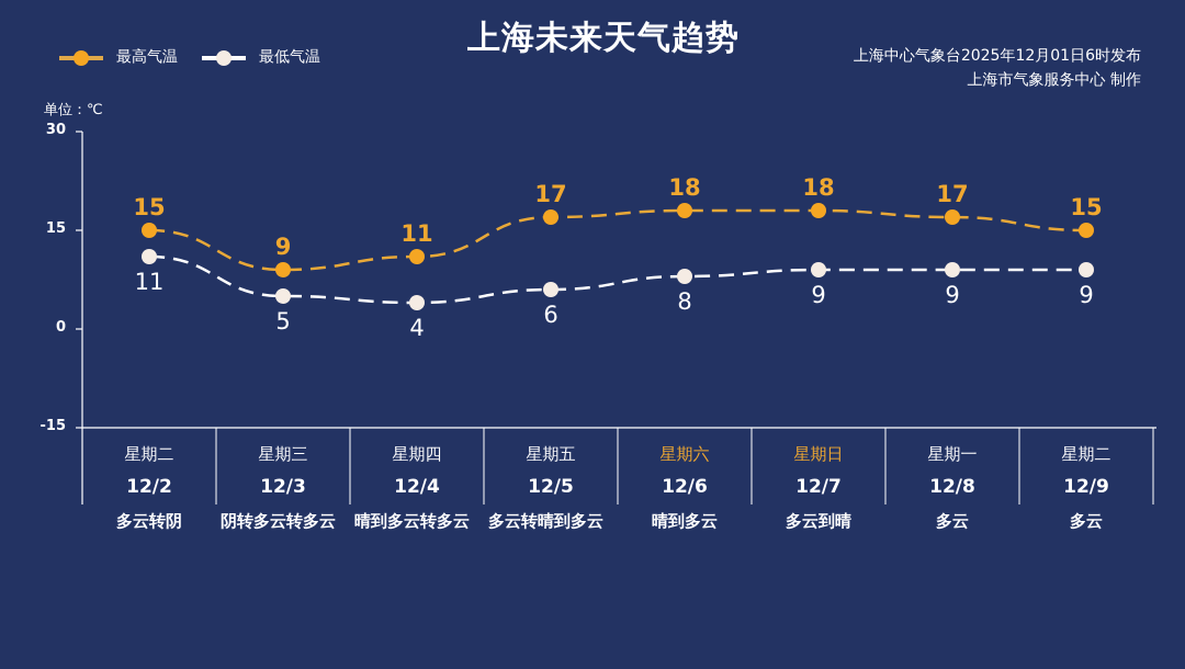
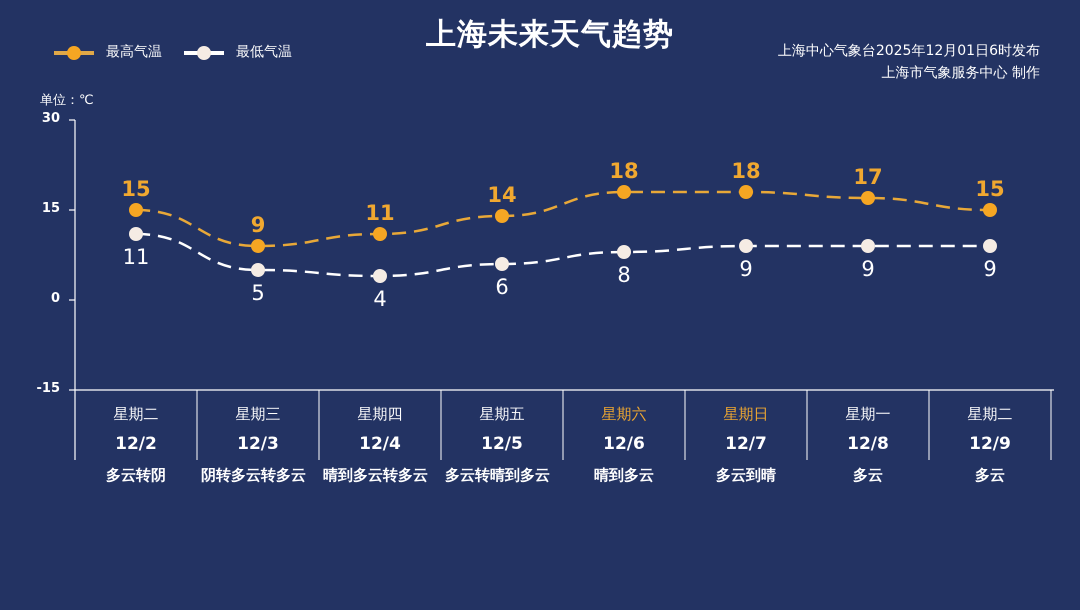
最高气温/12/5: 17 -> 14
